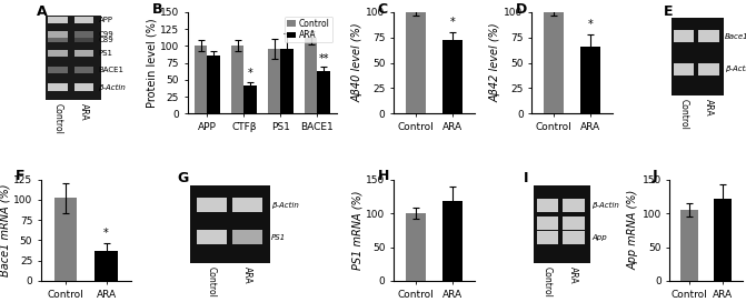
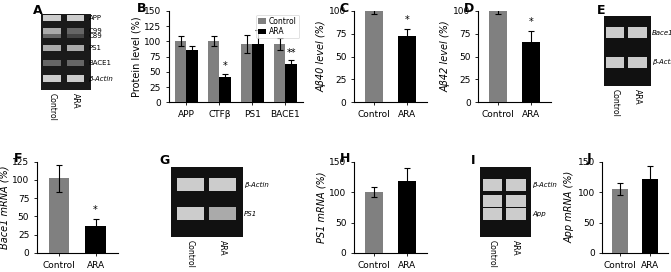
Control/BACE1: 112 -> 96
